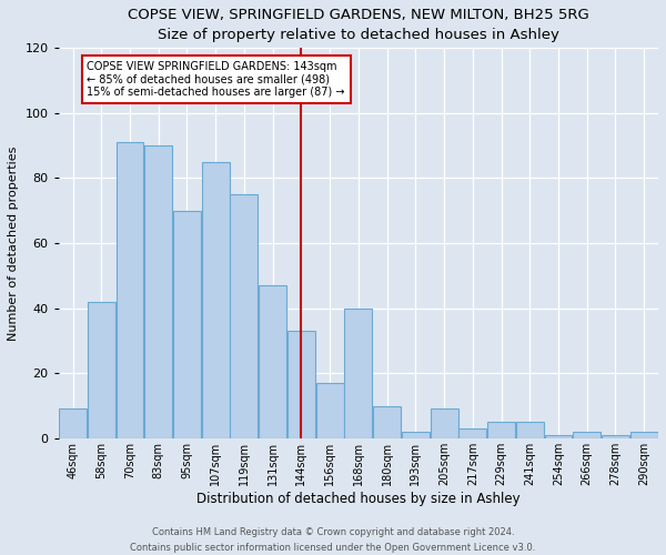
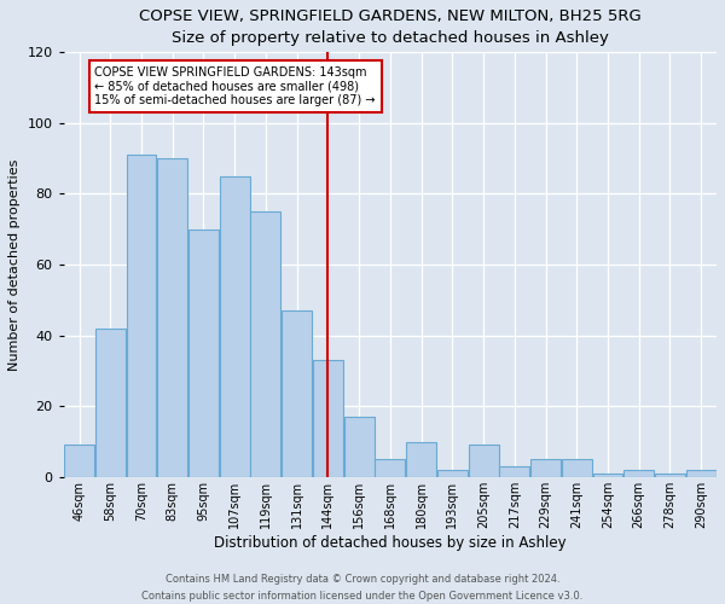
168sqm: 40 -> 5
